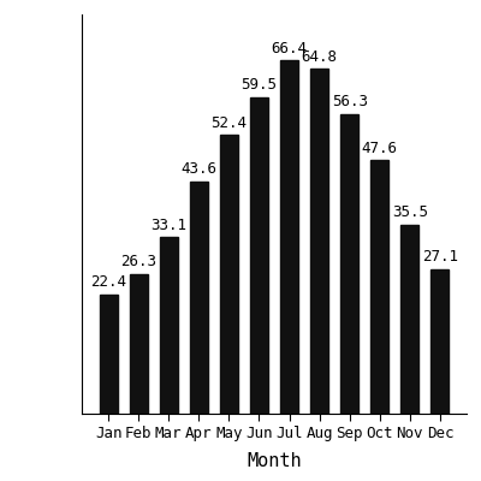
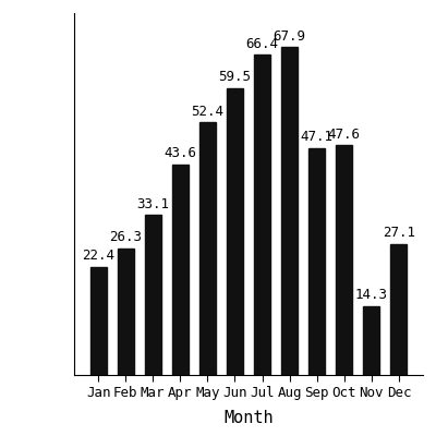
Aug: 64.8 -> 67.9
Sep: 56.3 -> 47.1
Nov: 35.5 -> 14.3
